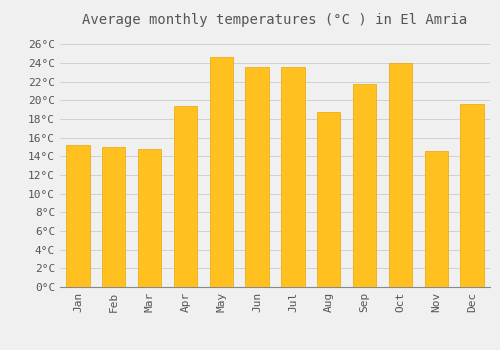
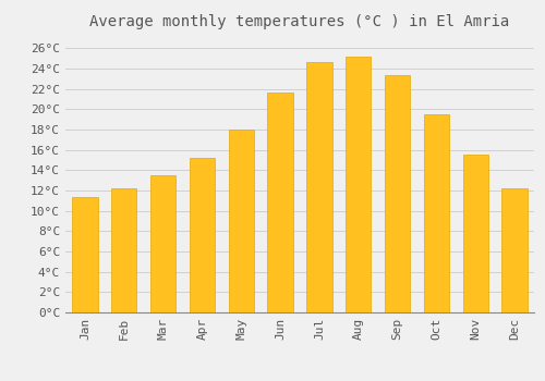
Jan: 15.2°C -> 11.4°C
Feb: 15.0°C -> 12.2°C
Mar: 14.8°C -> 13.5°C
Apr: 19.4°C -> 15.2°C
May: 24.6°C -> 18.0°C
Jun: 23.6°C -> 21.6°C
Jul: 23.6°C -> 24.6°C
Aug: 18.8°C -> 25.2°C
Sep: 21.8°C -> 23.4°C
Oct: 24.0°C -> 19.5°C
Nov: 14.6°C -> 15.5°C
Dec: 19.6°C -> 12.2°C
